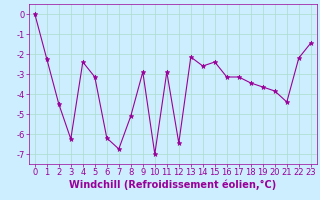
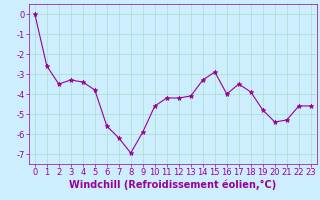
1: -2.25 -> -2.60
2: -4.50 -> -3.50
3: -6.25 -> -3.30
4: -2.40 -> -3.40
5: -3.15 -> -3.80
6: -6.20 -> -5.60
7: -6.75 -> -6.20
8: -5.10 -> -6.95
9: -2.90 -> -5.90
10: -7.00 -> -4.60
11: -2.90 -> -4.20
12: -6.45 -> -4.20
13: -2.15 -> -4.10
14: -2.60 -> -3.30
15: -2.40 -> -2.90
16: -3.15 -> -4.00
17: -3.15 -> -3.50
18: -3.45 -> -3.90
19: -3.65 -> -4.80
20: -3.85 -> -5.40
21: -4.40 -> -5.30
22: -2.20 -> -4.60
23: -1.45 -> -4.60
